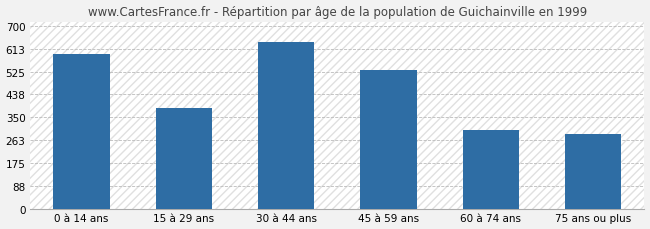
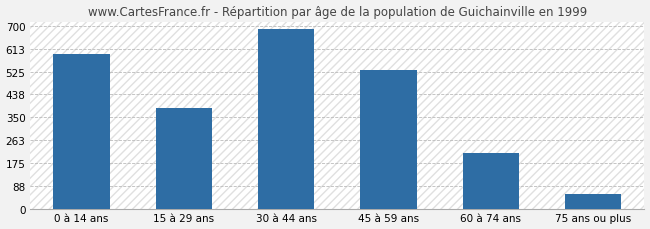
30 à 44 ans: 640 -> 690
60 à 74 ans: 300 -> 215
75 ans ou plus: 285 -> 55
